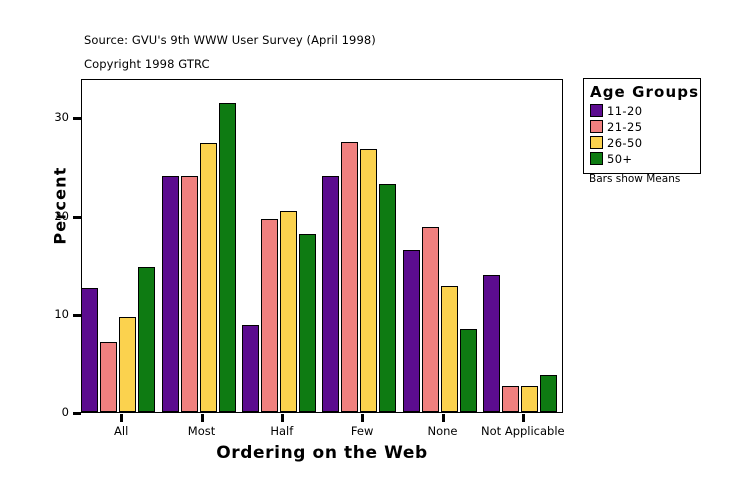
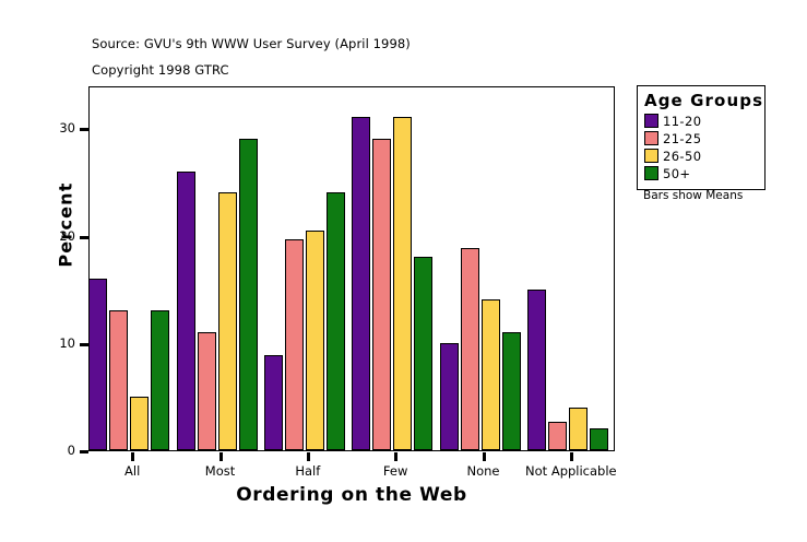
11-20/All: 13 -> 16
21-25/All: 7 -> 13
26-50/All: 10 -> 5
50+/All: 15 -> 13
11-20/Most: 24 -> 26
21-25/Most: 24 -> 11
26-50/Most: 27 -> 24
50+/Most: 32 -> 29
50+/Half: 18 -> 24
11-20/Few: 24 -> 31
21-25/Few: 28 -> 29
26-50/Few: 27 -> 31
50+/Few: 23 -> 18
11-20/None: 16 -> 10
26-50/None: 13 -> 14
50+/None: 8 -> 11
11-20/Not Applicable: 14 -> 15
26-50/Not Applicable: 3 -> 4
50+/Not Applicable: 4 -> 2
